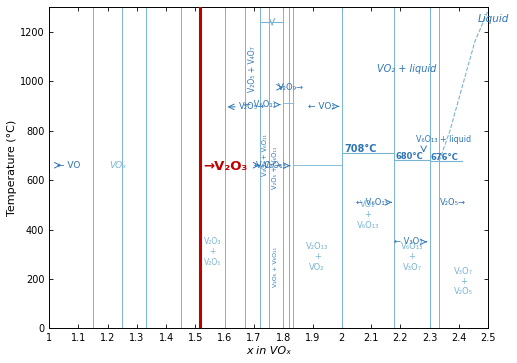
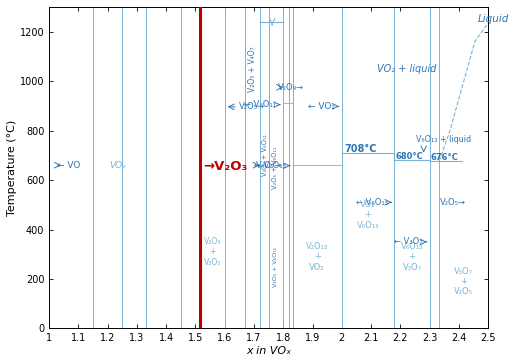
2.5: 1285 -> 1235
